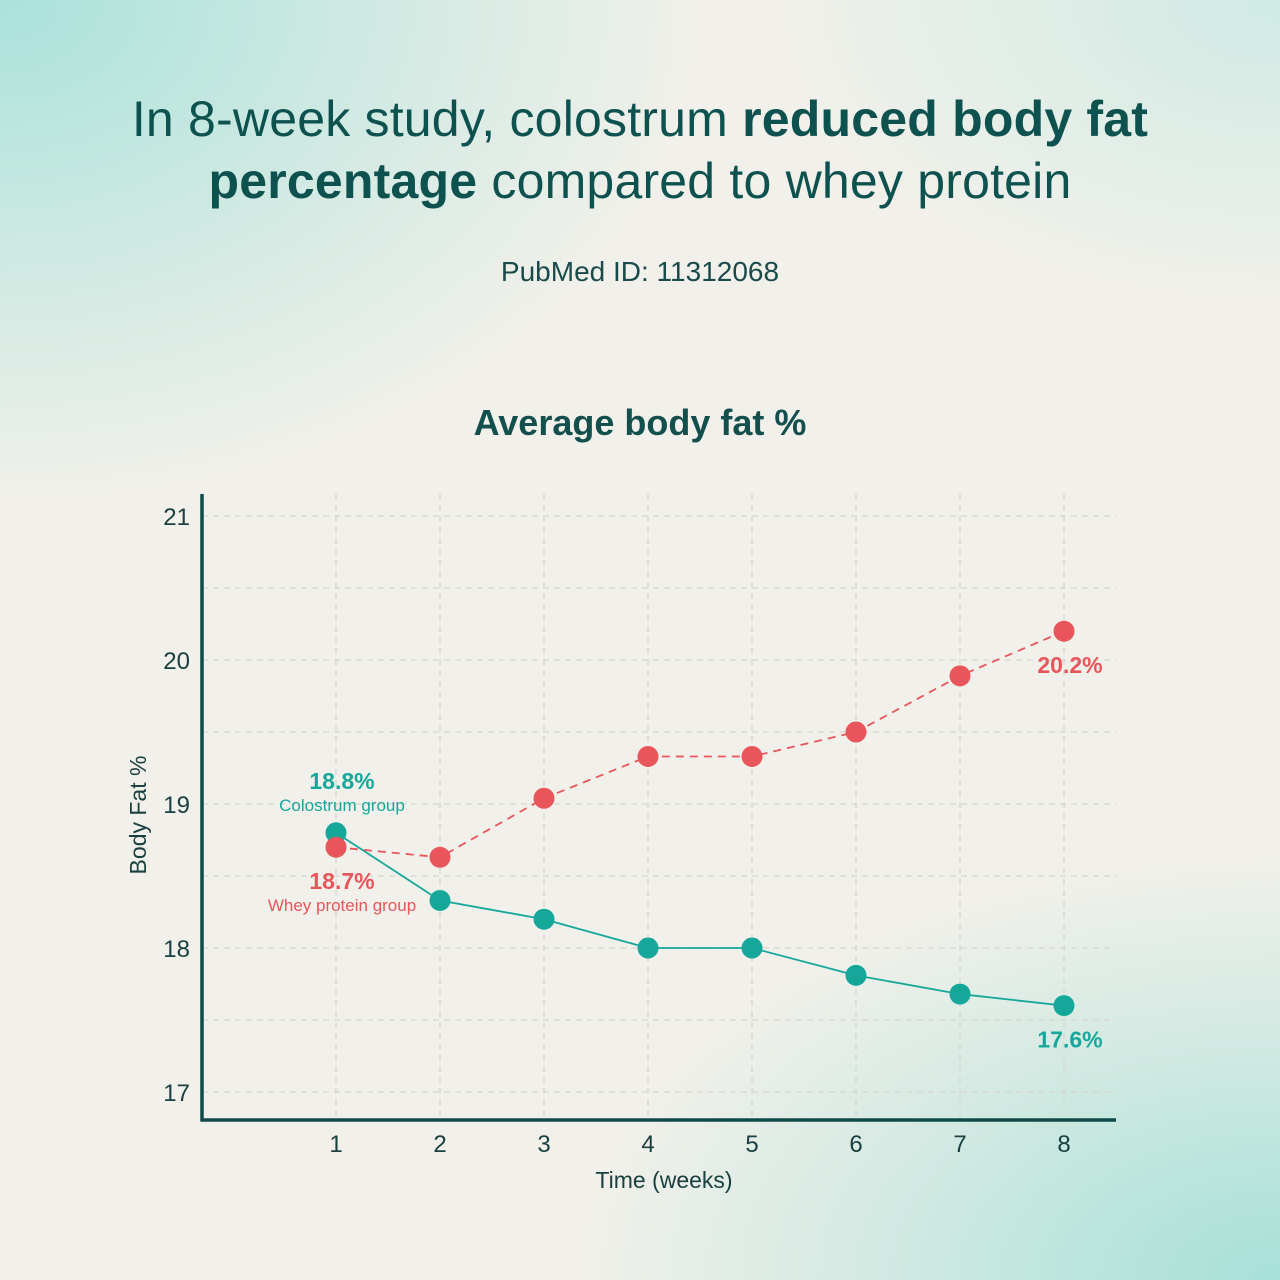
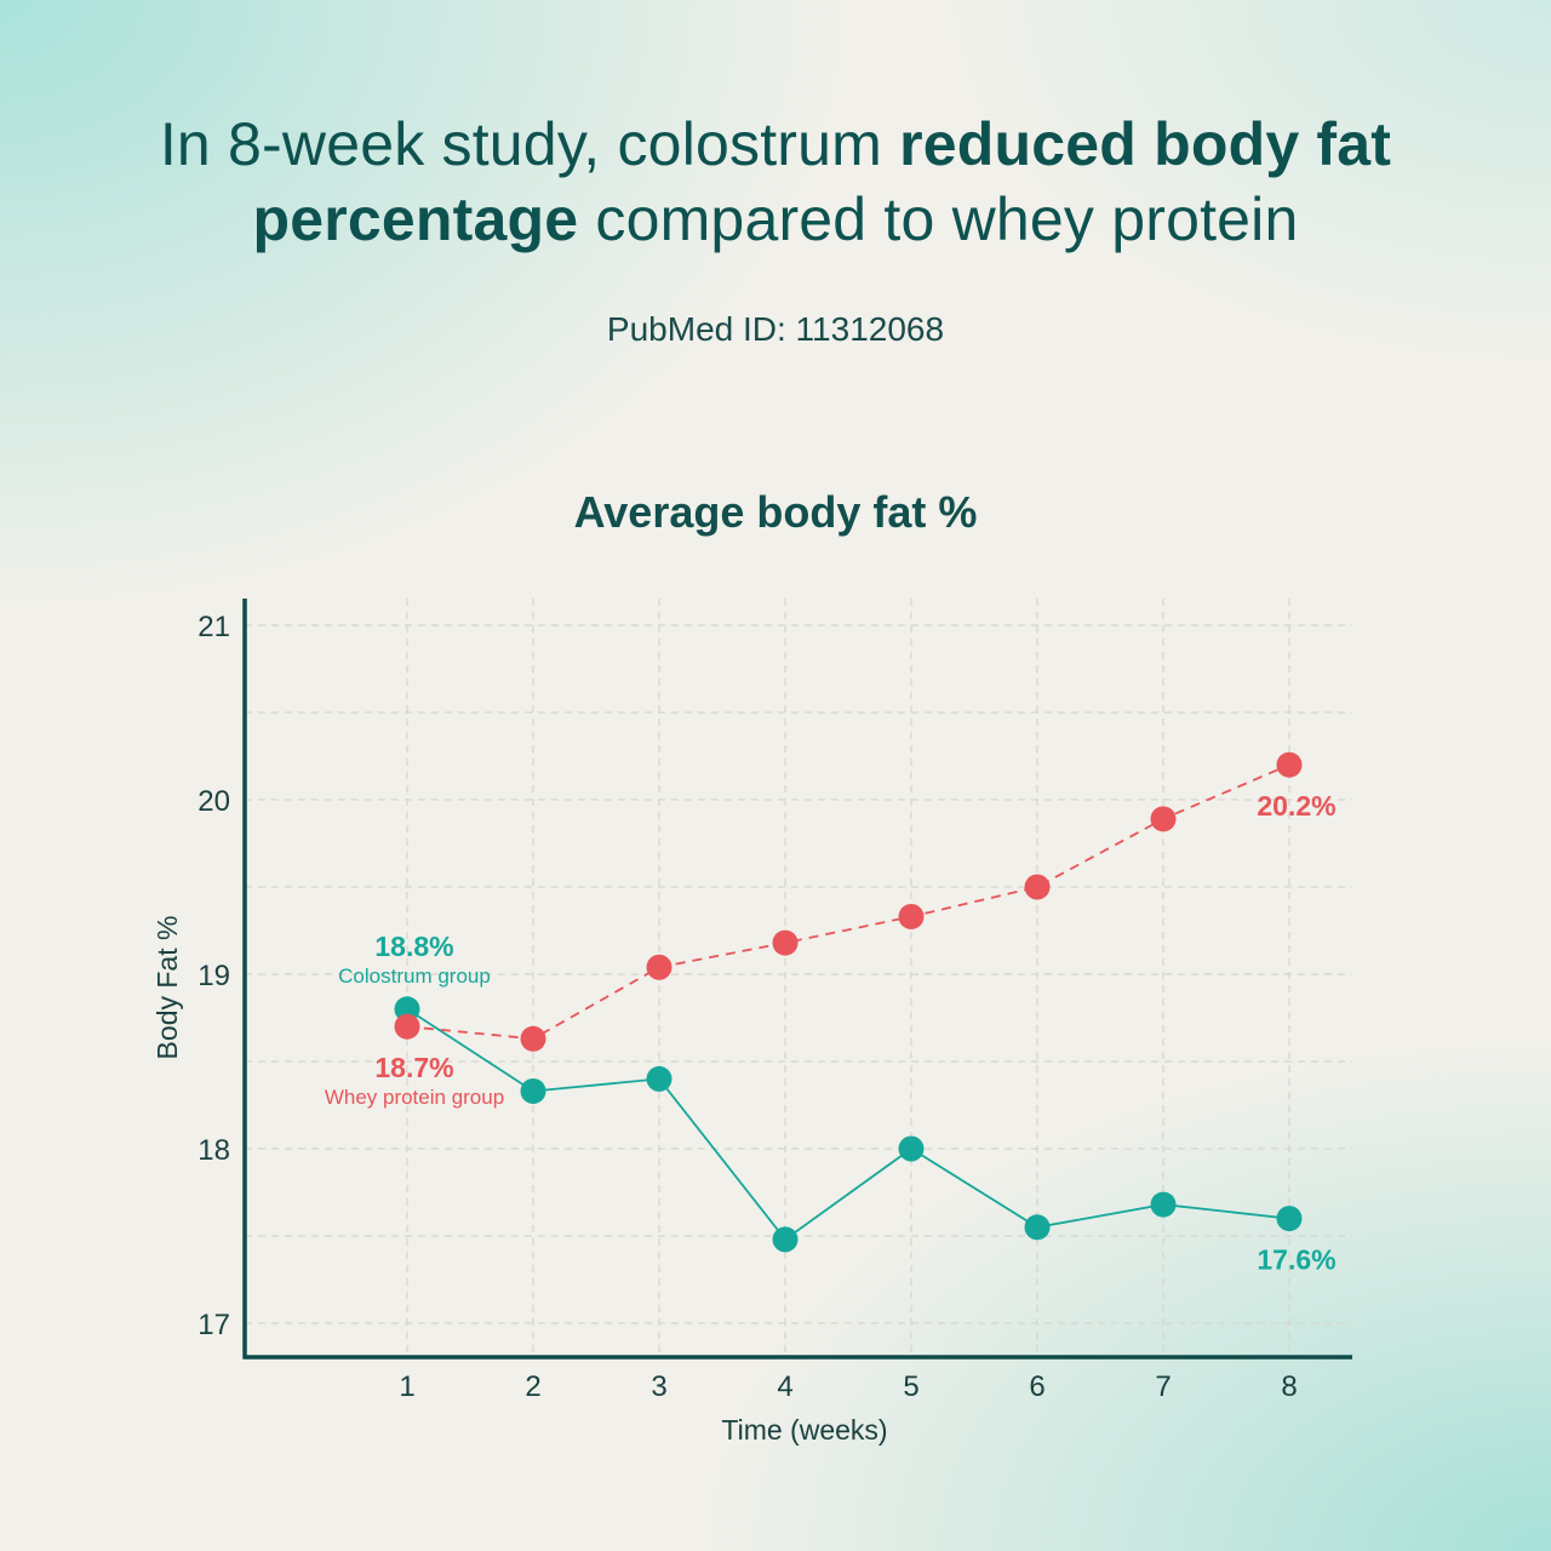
Colostrum group/3: 18.20 -> 18.40
Colostrum group/4: 18.00 -> 17.48
Whey protein group/4: 19.33 -> 19.18
Colostrum group/6: 17.81 -> 17.55
